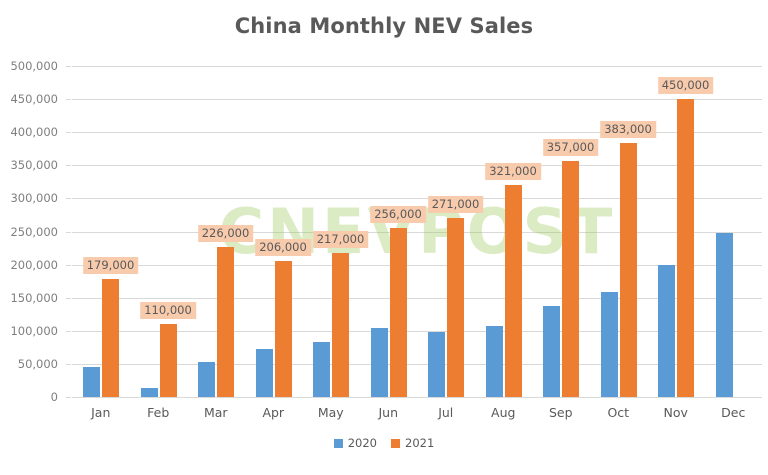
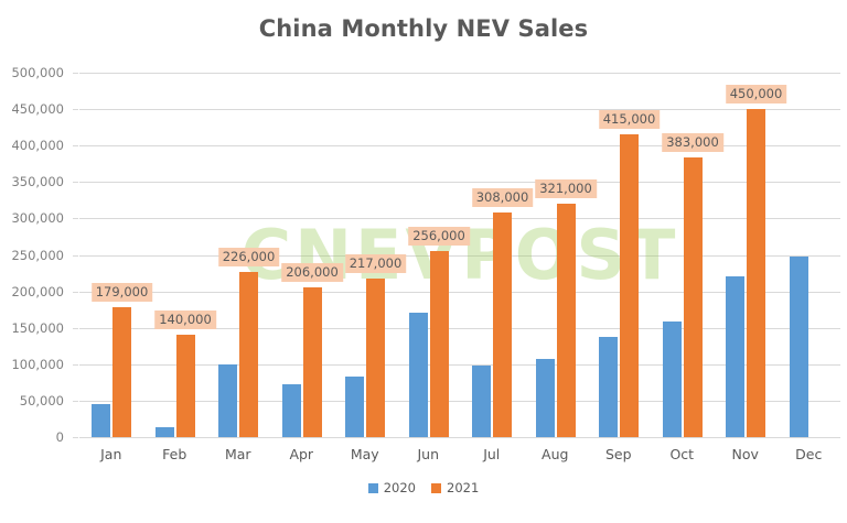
2021/Feb: 110,000 -> 140,000
2020/Mar: 50000 -> 100000
2020/Jun: 100000 -> 170000
2021/Jul: 271,000 -> 308,000
2021/Sep: 357,000 -> 415,000
2020/Nov: 200000 -> 220000
